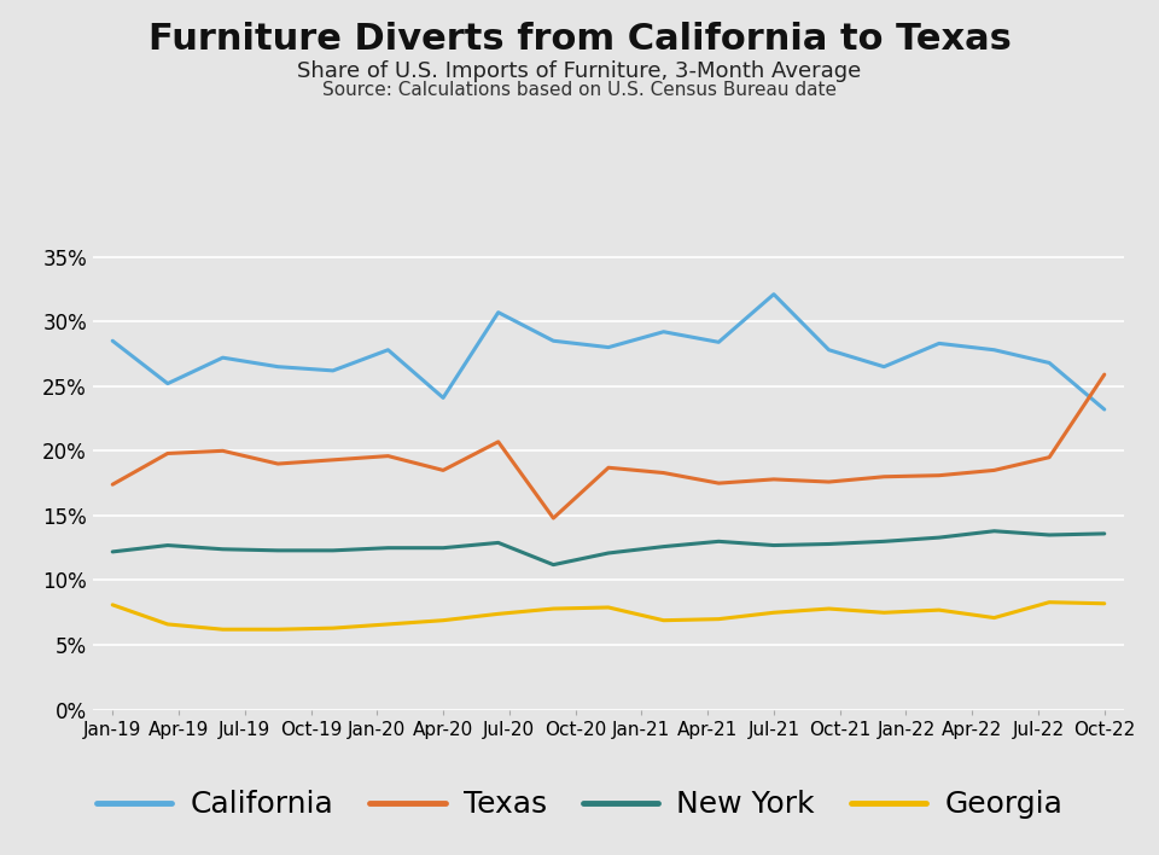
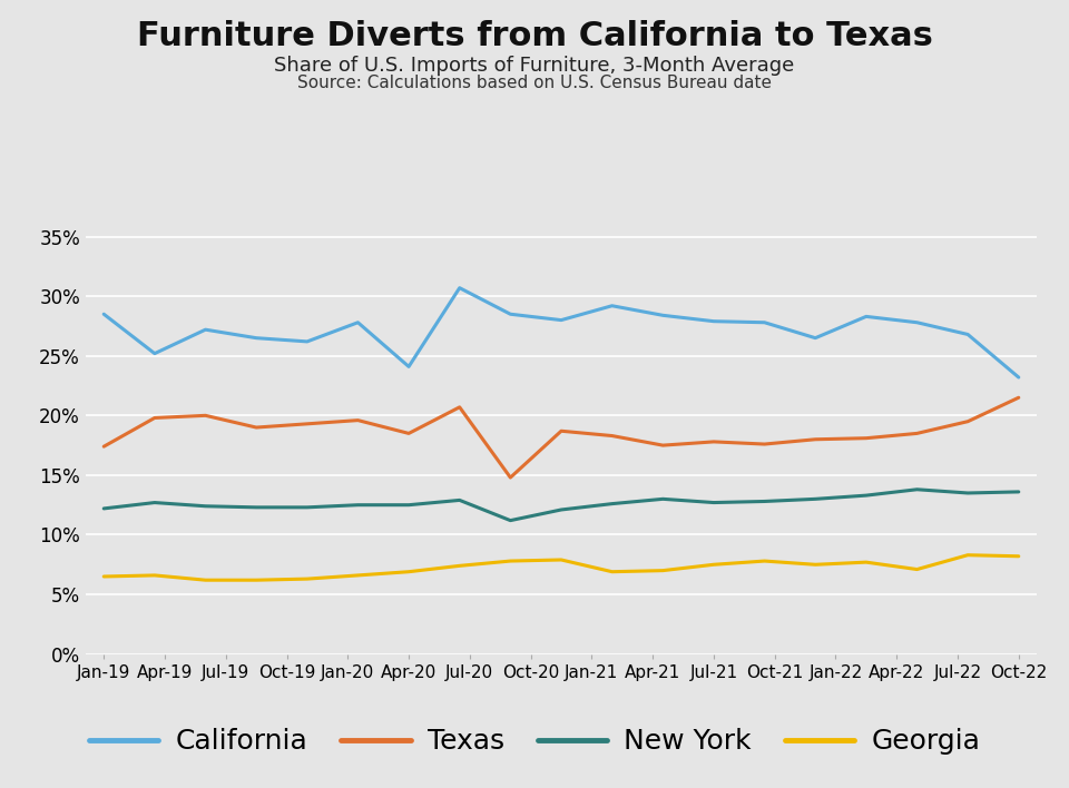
Georgia/Jan-19: 8.1% -> 6.5%
California/Jul-21: 32.1% -> 27.9%
Texas/Oct-22: 25.9% -> 21.5%
